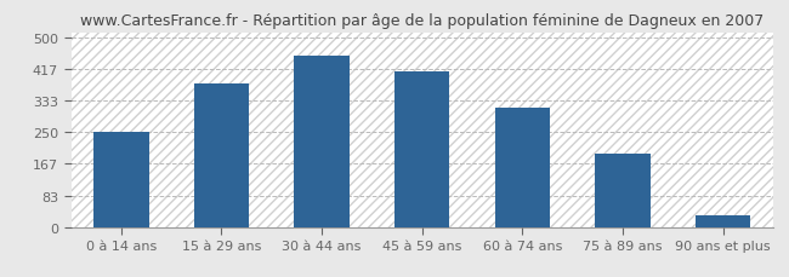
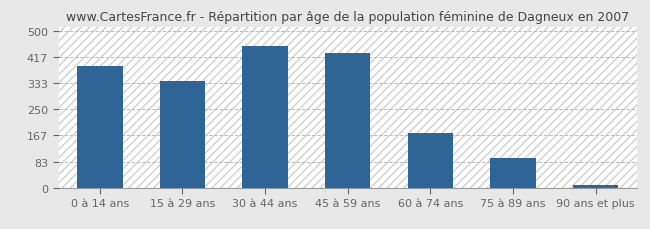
0 à 14 ans: 250 -> 390
15 à 29 ans: 380 -> 340
45 à 59 ans: 410 -> 430
60 à 74 ans: 315 -> 175
75 à 89 ans: 195 -> 95
90 ans et plus: 30 -> 8
